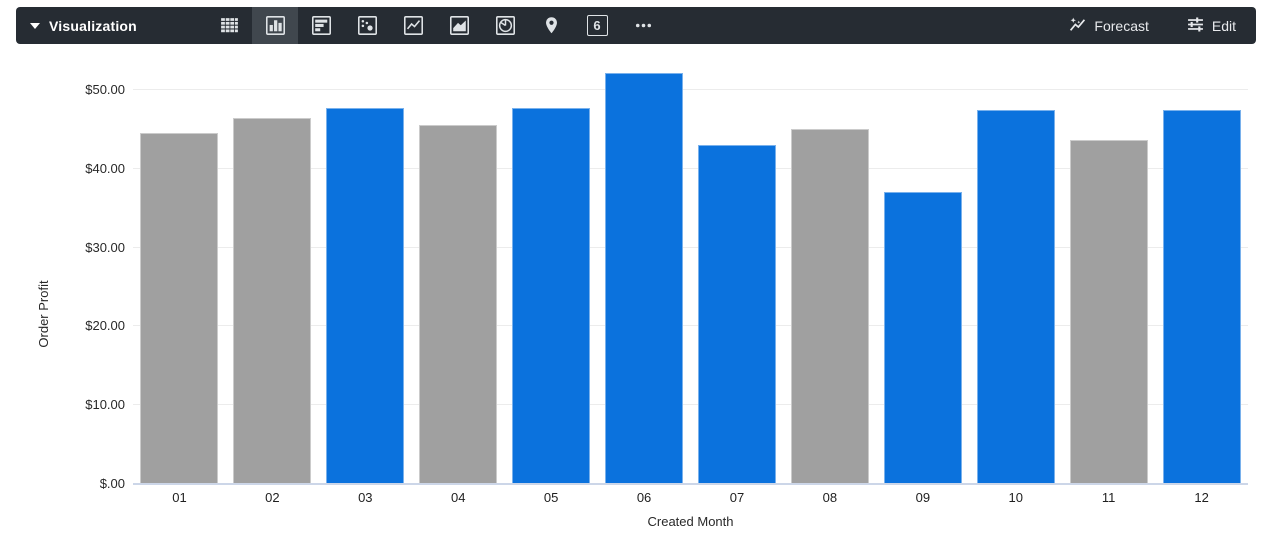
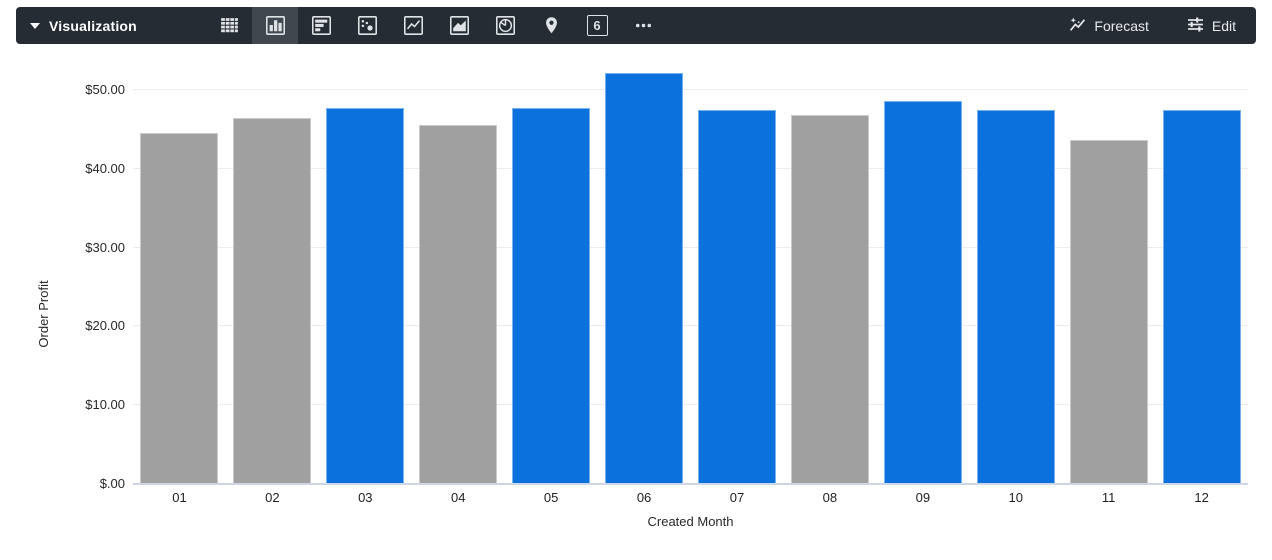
07: $43 -> $47
08: $45 -> $47
09: $37 -> $49
